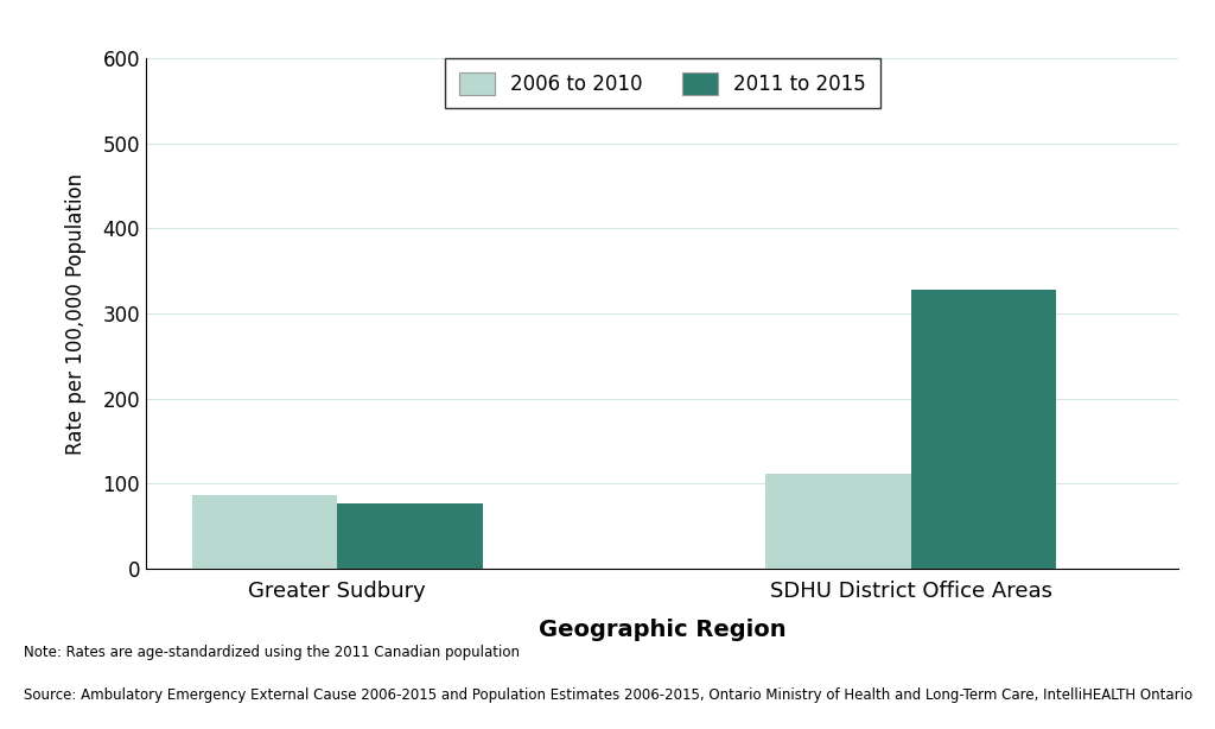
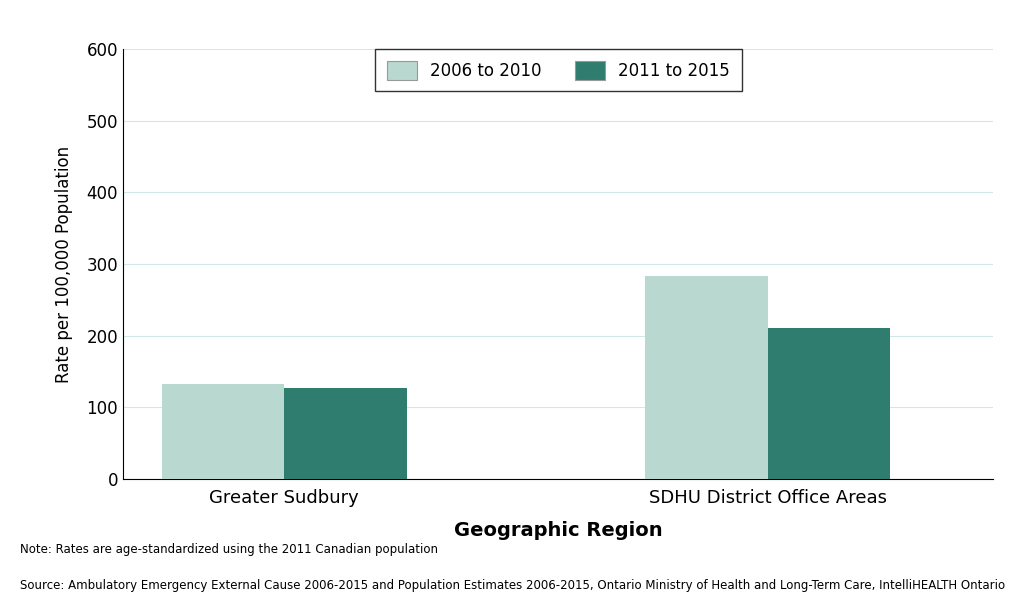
2006 to 2010/Greater Sudbury: 86 -> 132
2011 to 2015/Greater Sudbury: 76 -> 127
2006 to 2010/SDHU District Office Areas: 112 -> 283
2011 to 2015/SDHU District Office Areas: 328 -> 211
